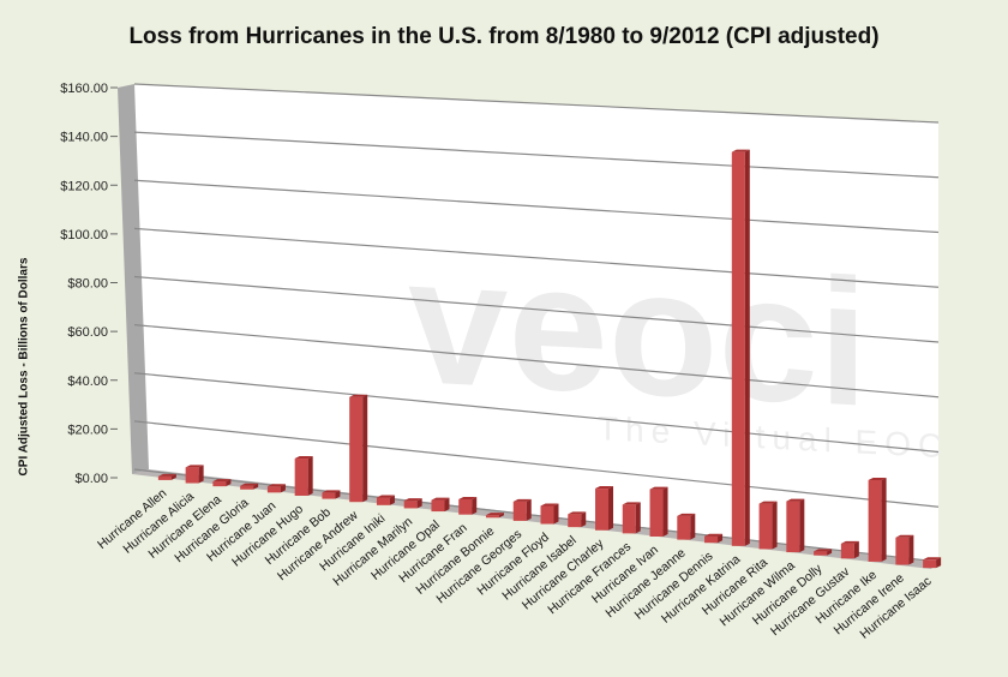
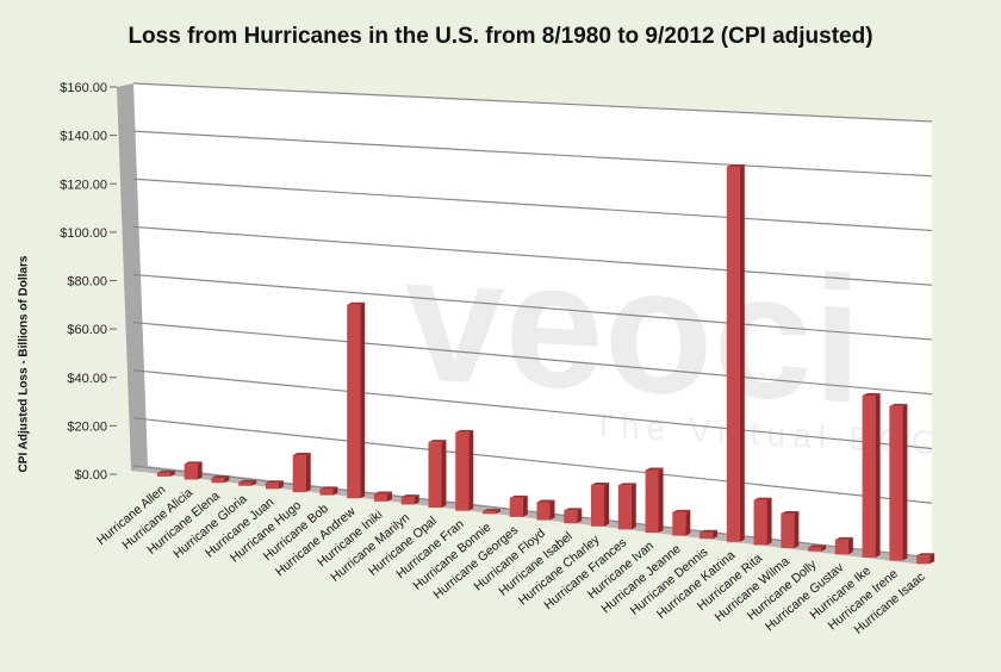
Hurricane Andrew: $42 -> $78
Hurricane Opal: $4 -> $26
Hurricane Fran: $6 -> $31
Hurricane Frances: $11 -> $17
Hurricane Ivan: $18 -> $24
Hurricane Katrina: $148 -> $142
Hurricane Wilma: $19 -> $13
Hurricane Ike: $30 -> $60
Hurricane Irene: $10 -> $57
